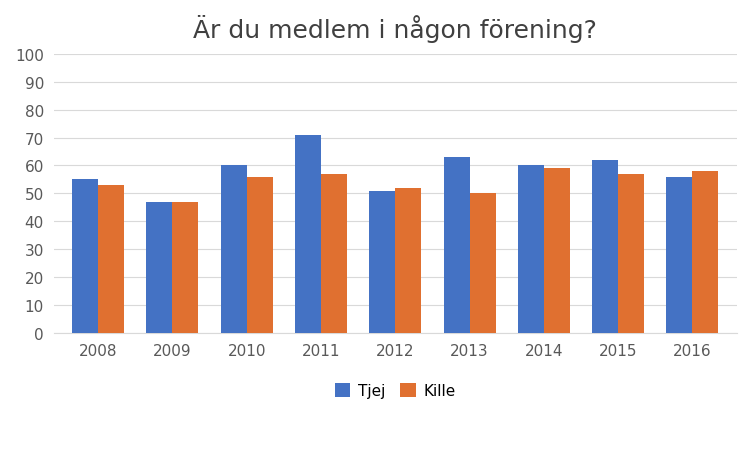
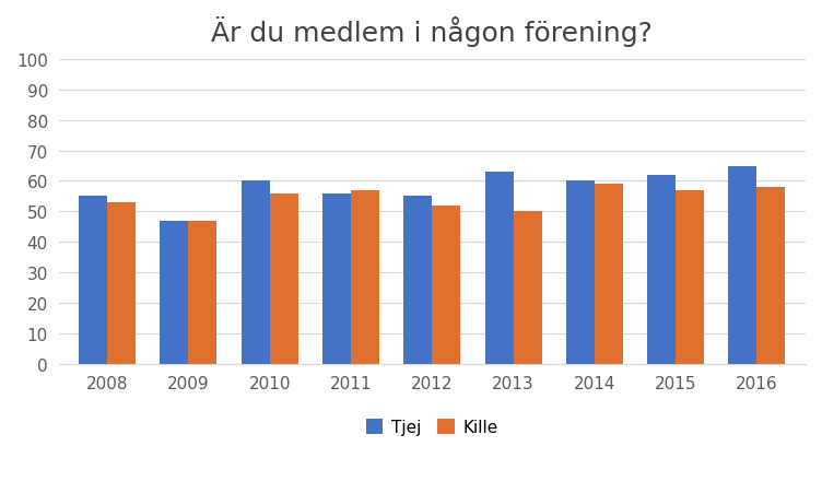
Tjej/2011: 71 -> 56
Tjej/2012: 51 -> 55
Tjej/2016: 56 -> 65
